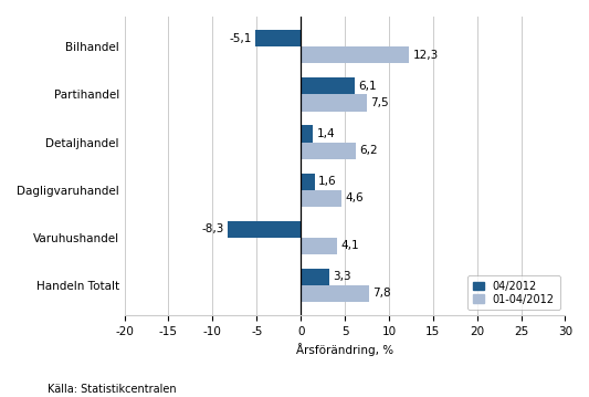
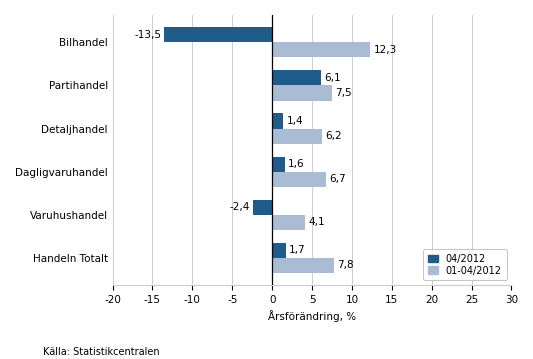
04/2012/Bilhandel: -5,1 -> -13,5
01-04/2012/Dagligvaruhandel: 4,6 -> 6,7
04/2012/Varuhushandel: -8,3 -> -2,4
04/2012/Handeln Totalt: 3,3 -> 1,7
